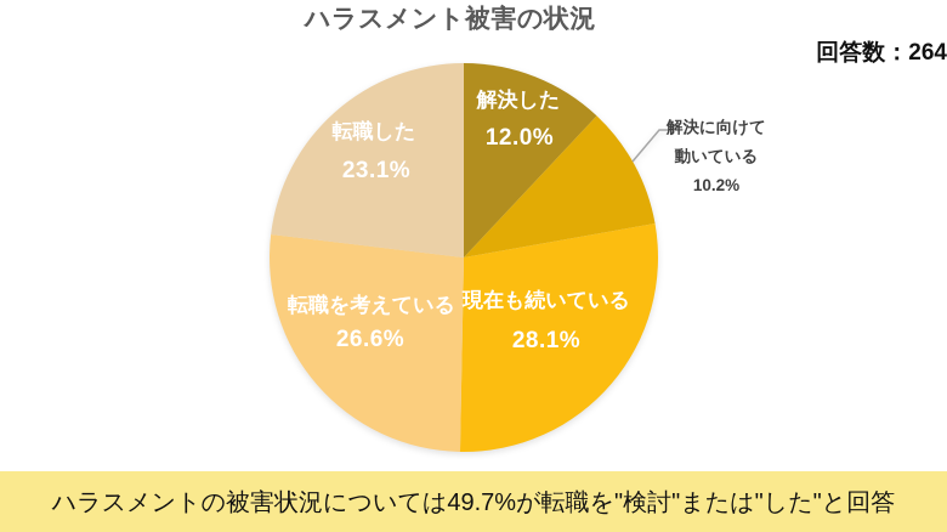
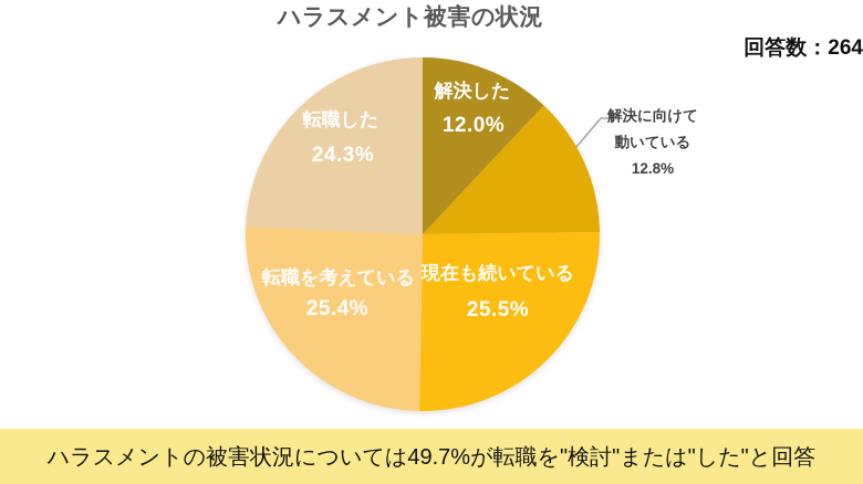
解決に向けて動いている: 10.2% -> 12.8%
現在も続いている: 28.1% -> 25.5%
転職を考えている: 26.6% -> 25.4%
転職した: 23.1% -> 24.3%
